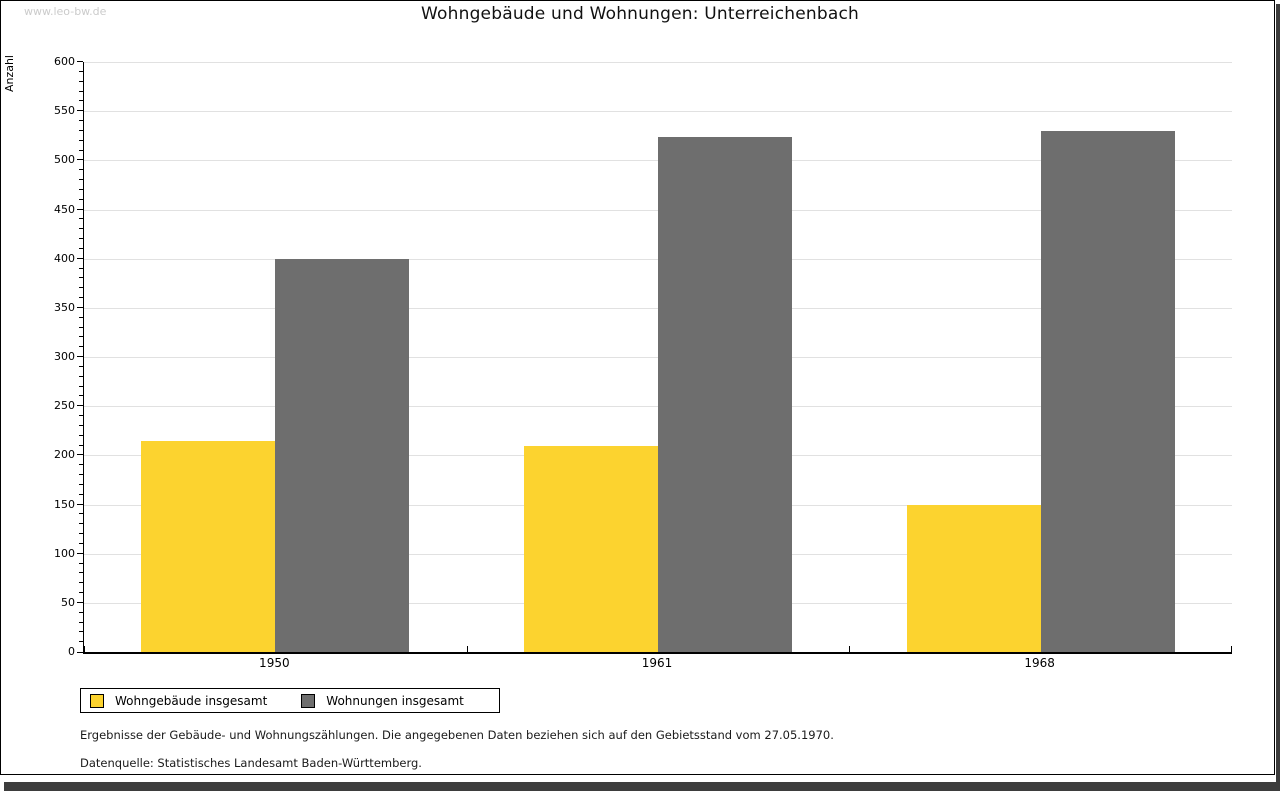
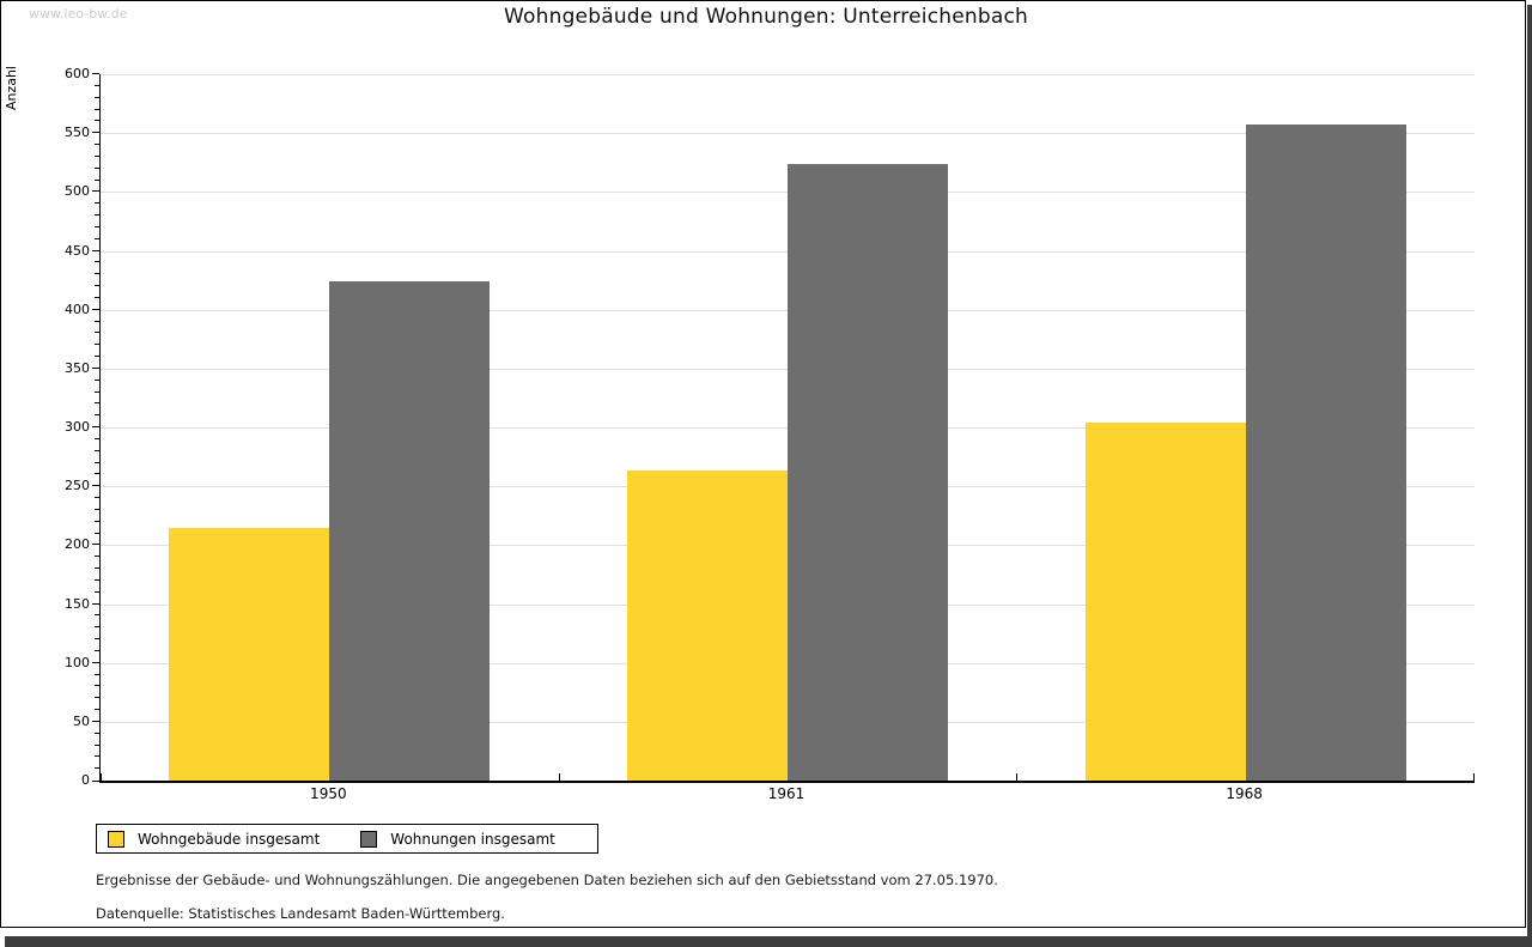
Wohnungen insgesamt/1950: 400 -> 420
Wohngebäude insgesamt/1961: 210 -> 260
Wohngebäude insgesamt/1968: 150 -> 300
Wohnungen insgesamt/1968: 530 -> 560
